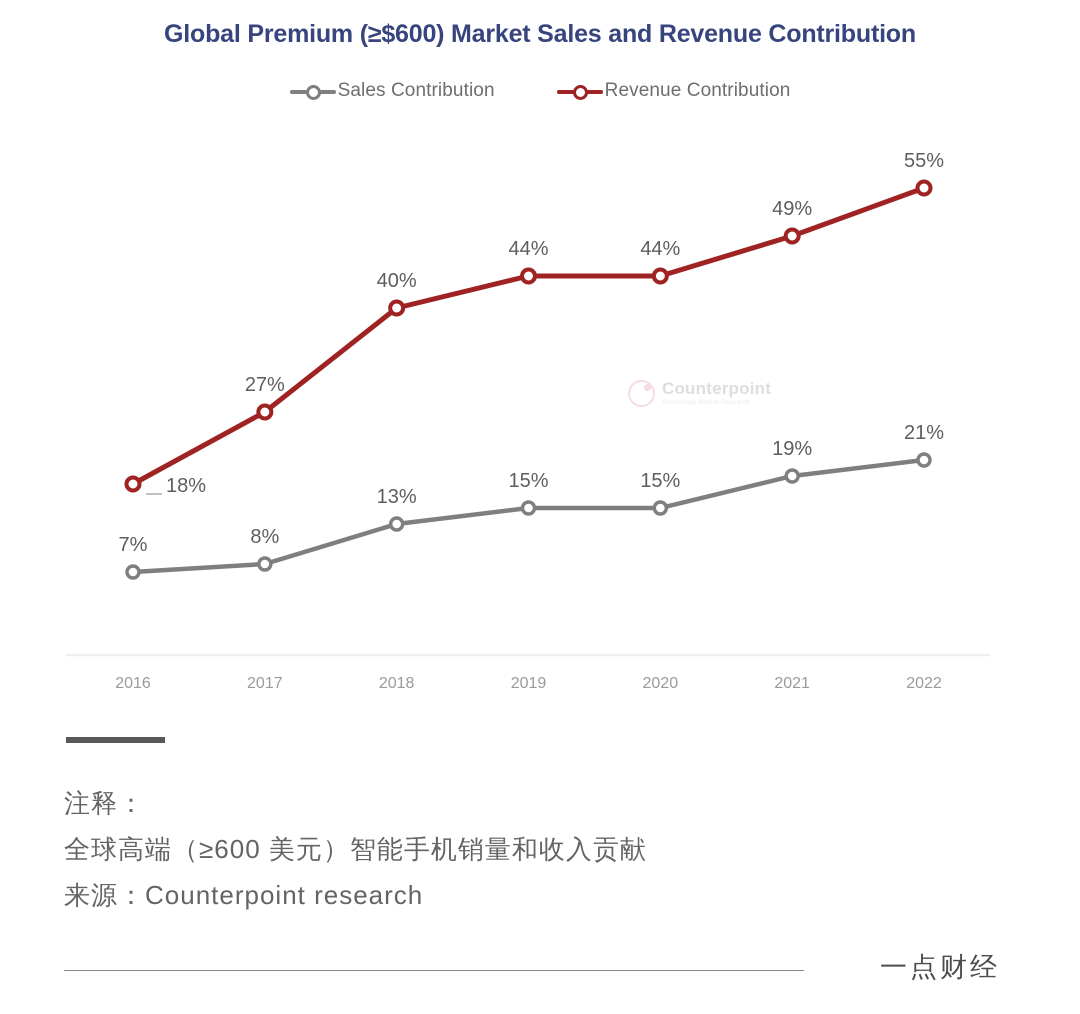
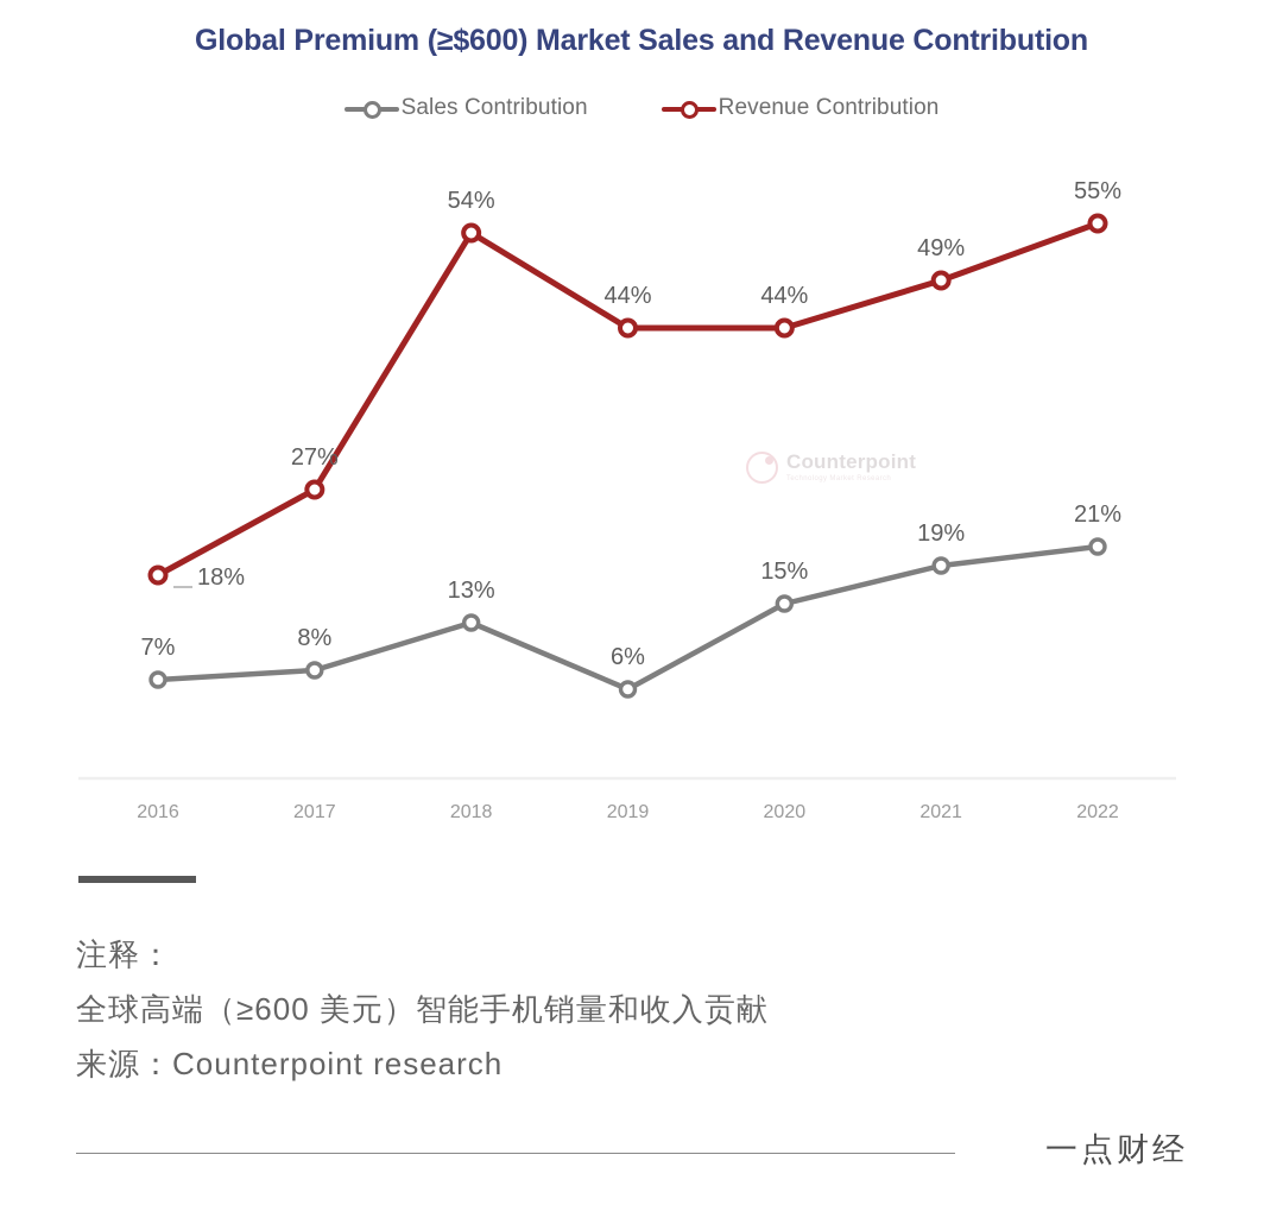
Revenue Contribution/2018: 40% -> 54%
Sales Contribution/2019: 15% -> 6%
